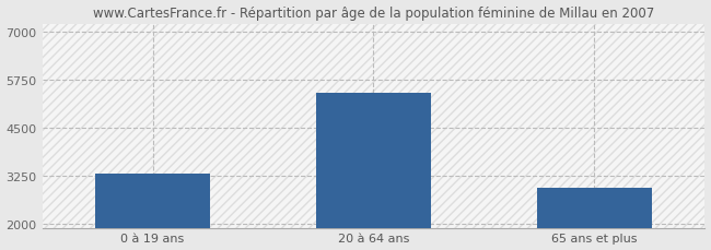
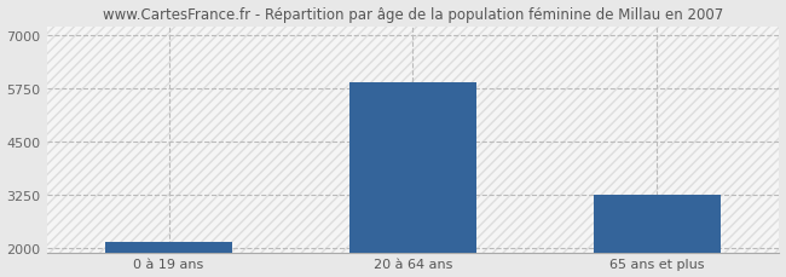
0 à 19 ans: 3300 -> 2150
20 à 64 ans: 5400 -> 5870
65 ans et plus: 2950 -> 3250
